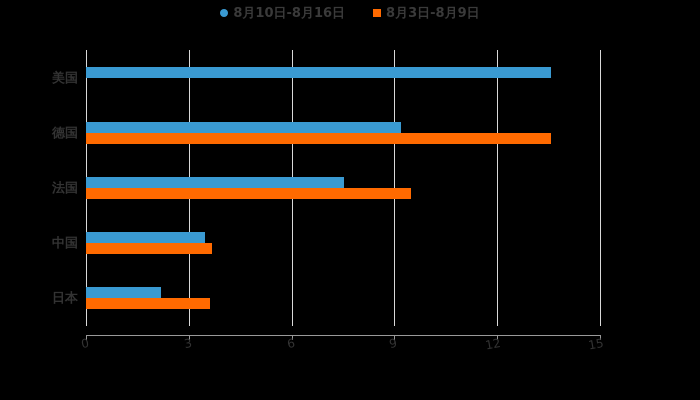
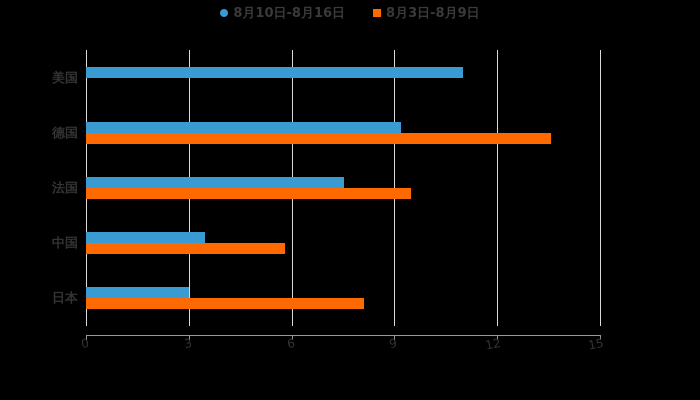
8月10日-8月16日/美国: 13.6 -> 11.0
8月3日-8月9日/中国: 3.7 -> 5.8
8月10日-8月16日/日本: 2.2 -> 3.0
8月3日-8月9日/日本: 3.6 -> 8.1
